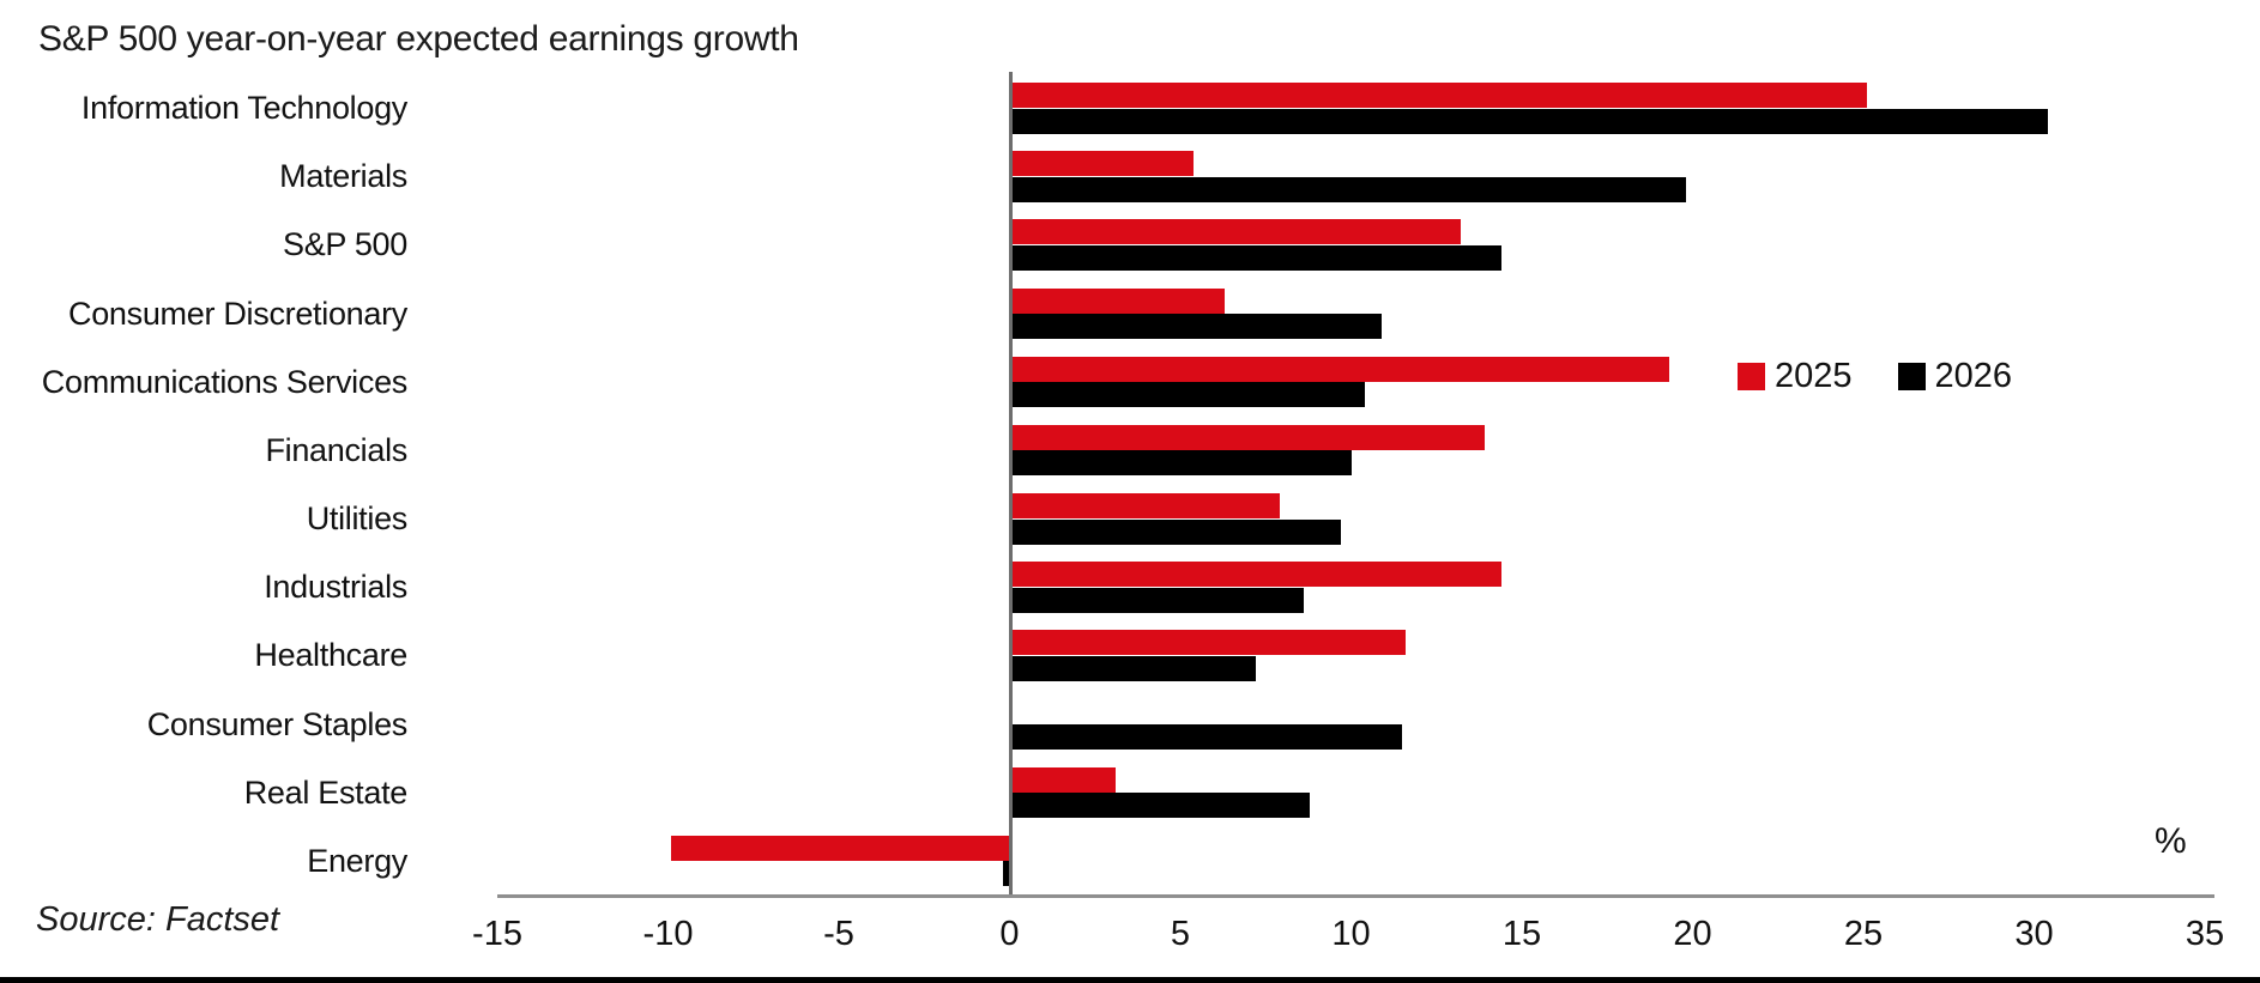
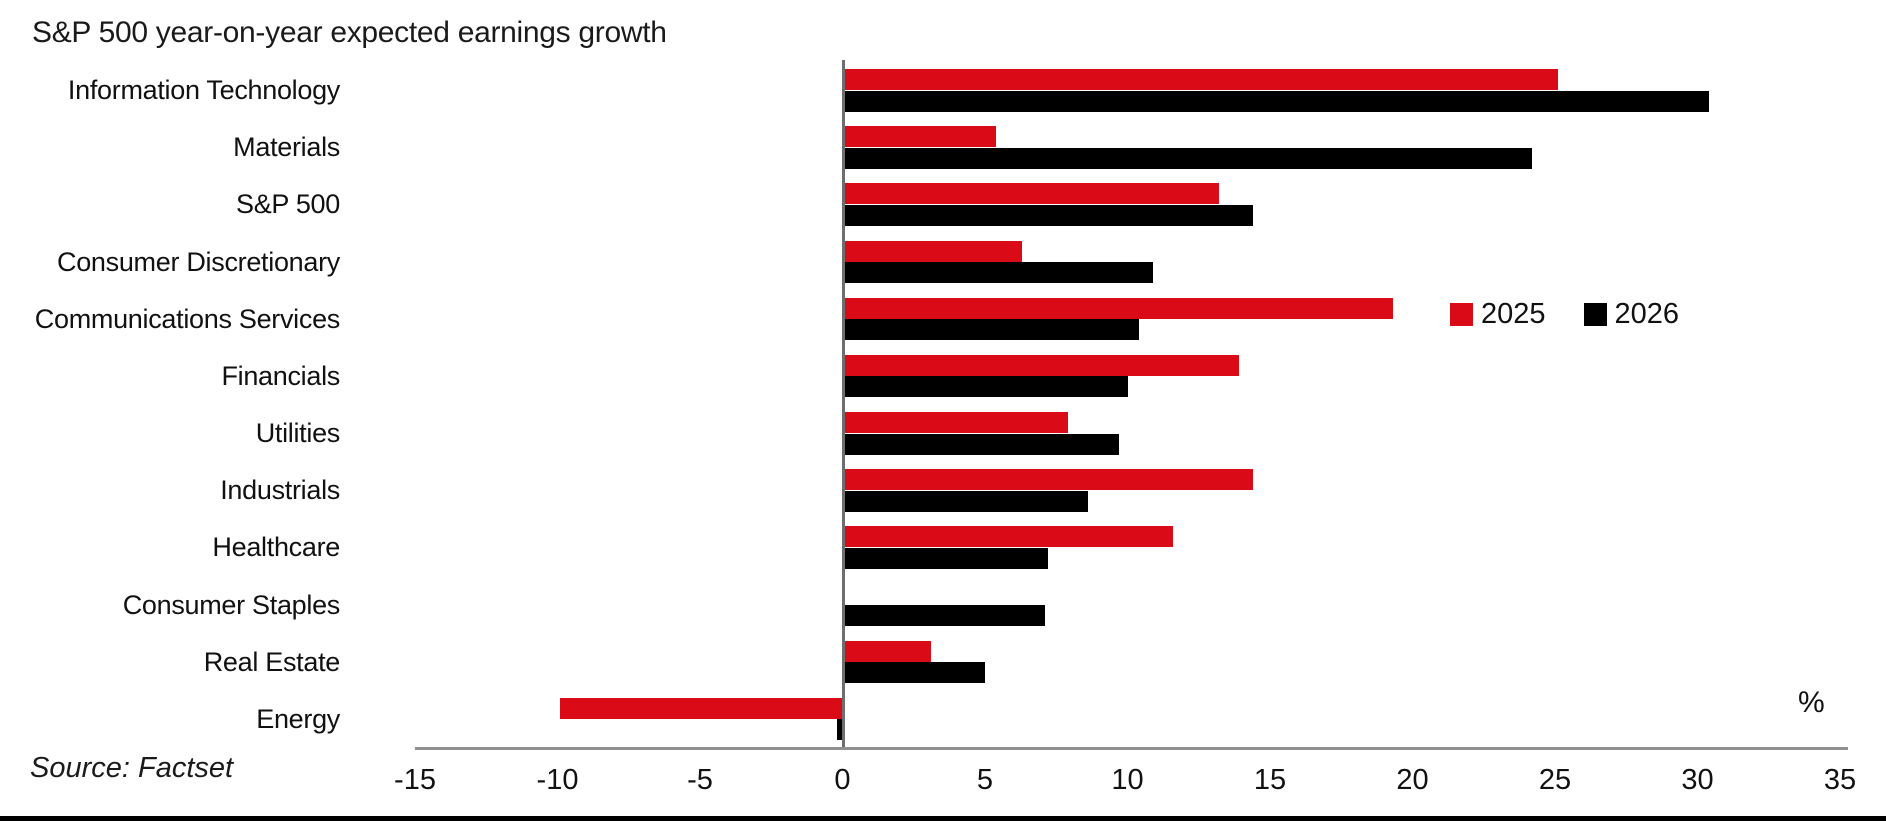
2026/Materials: 19.8 -> 24.2
2026/Consumer Staples: 11.5 -> 7.1
2026/Real Estate: 8.8 -> 5.0
